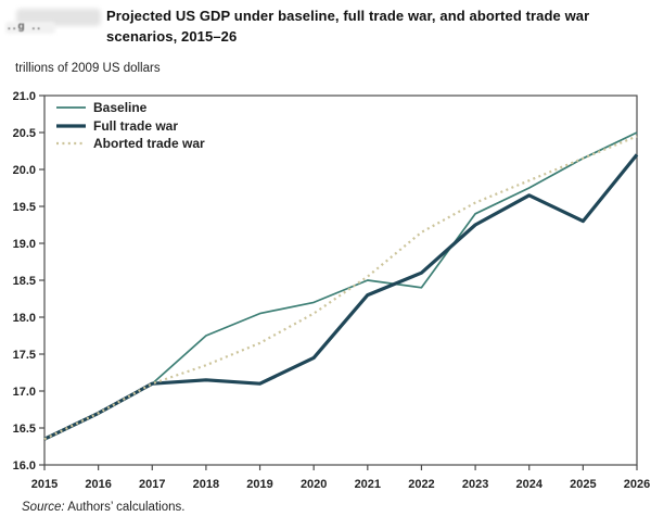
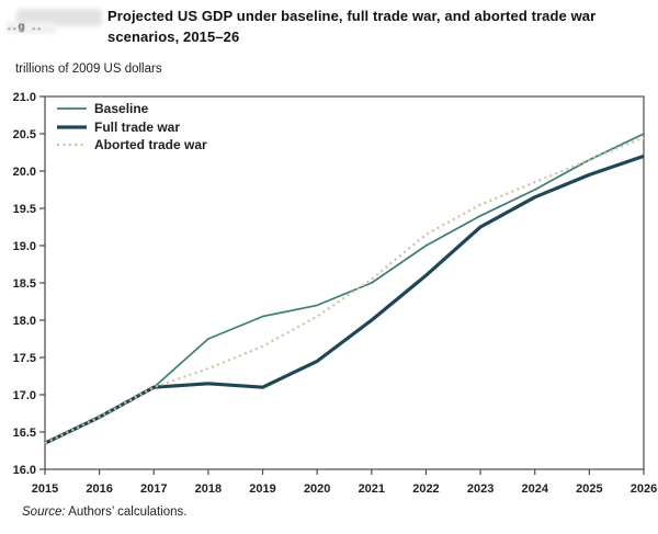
Full trade war/2021: 18.3 -> 18.0
Baseline/2022: 18.4 -> 19.0
Full trade war/2025: 19.3 -> 19.9
